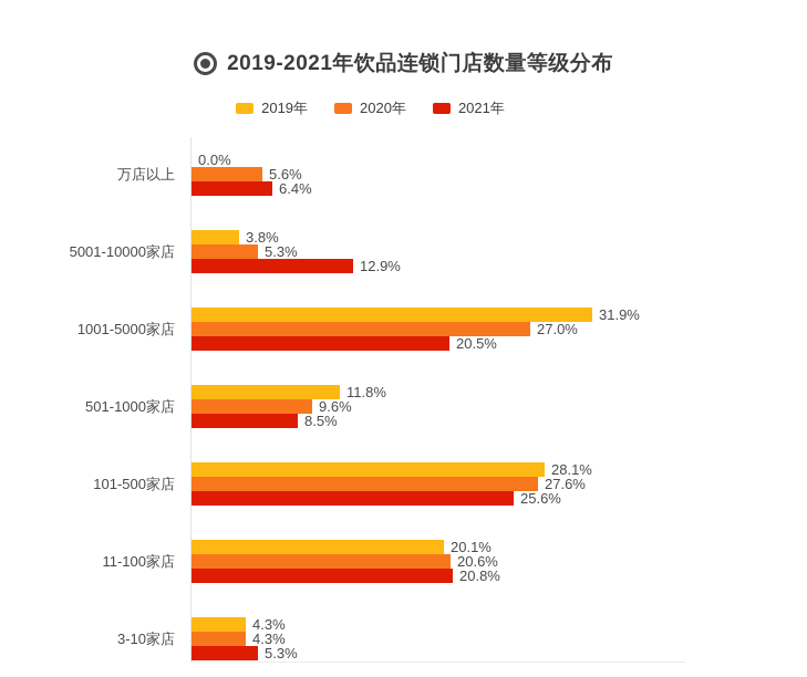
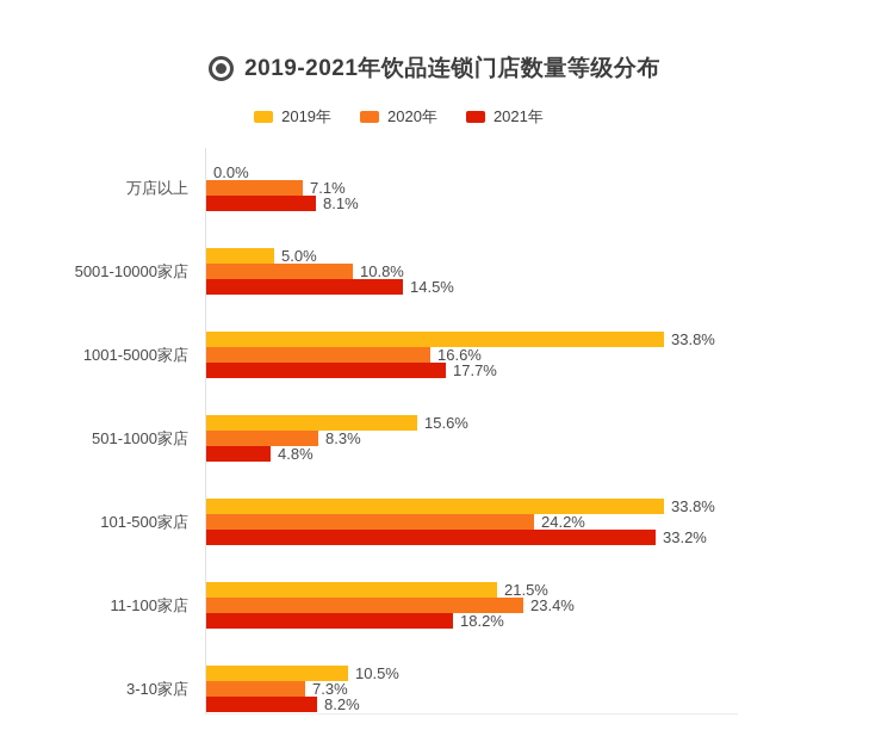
2020年/万店以上: 5.6% -> 7.1%
2021年/万店以上: 6.4% -> 8.1%
2019年/5001-10000家店: 3.8% -> 5.0%
2020年/5001-10000家店: 5.3% -> 10.8%
2021年/5001-10000家店: 12.9% -> 14.5%
2019年/1001-5000家店: 31.9% -> 33.8%
2020年/1001-5000家店: 27.0% -> 16.6%
2021年/1001-5000家店: 20.5% -> 17.7%
2019年/501-1000家店: 11.8% -> 15.6%
2020年/501-1000家店: 9.6% -> 8.3%
2021年/501-1000家店: 8.5% -> 4.8%
2019年/101-500家店: 28.1% -> 33.8%
2020年/101-500家店: 27.6% -> 24.2%
2021年/101-500家店: 25.6% -> 33.2%
2019年/11-100家店: 20.1% -> 21.5%
2020年/11-100家店: 20.6% -> 23.4%
2021年/11-100家店: 20.8% -> 18.2%
2019年/3-10家店: 4.3% -> 10.5%
2020年/3-10家店: 4.3% -> 7.3%
2021年/3-10家店: 5.3% -> 8.2%
